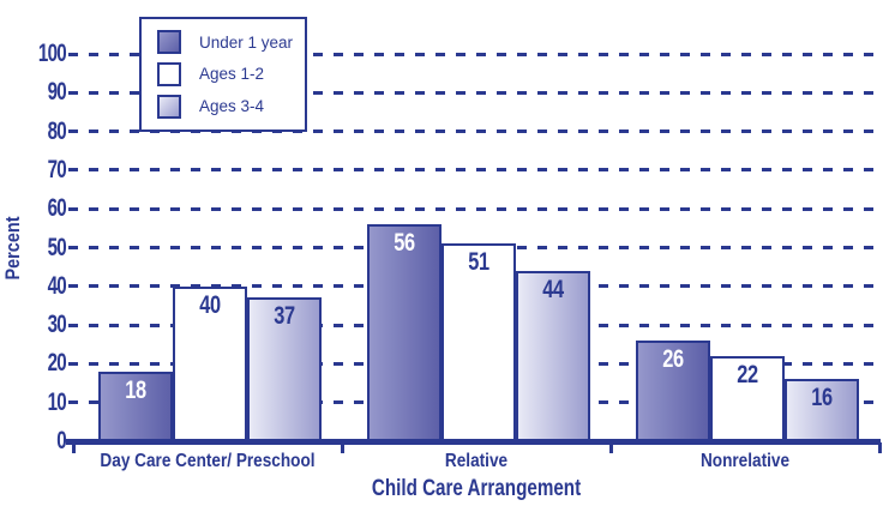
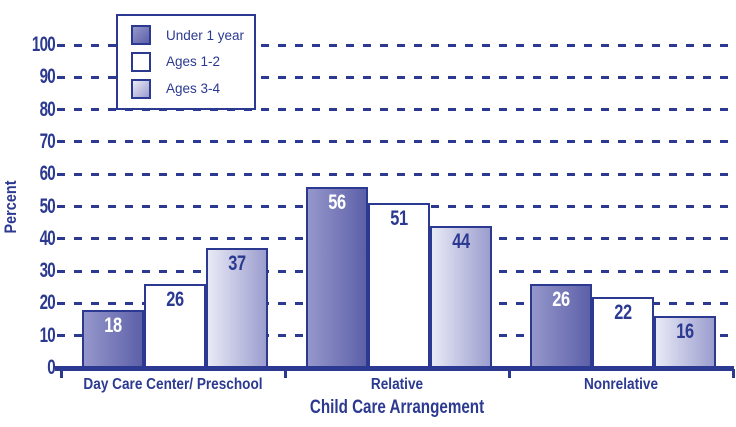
Ages 1-2/Day Care Center/ Preschool: 40 -> 26
